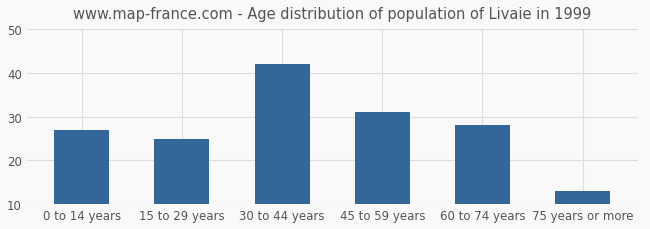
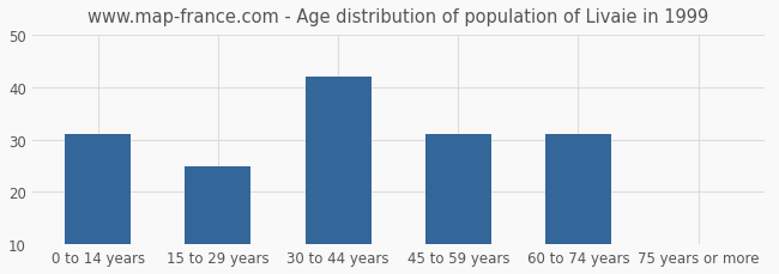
0 to 14 years: 27 -> 31
60 to 74 years: 28 -> 31
75 years or more: 13 -> 10
